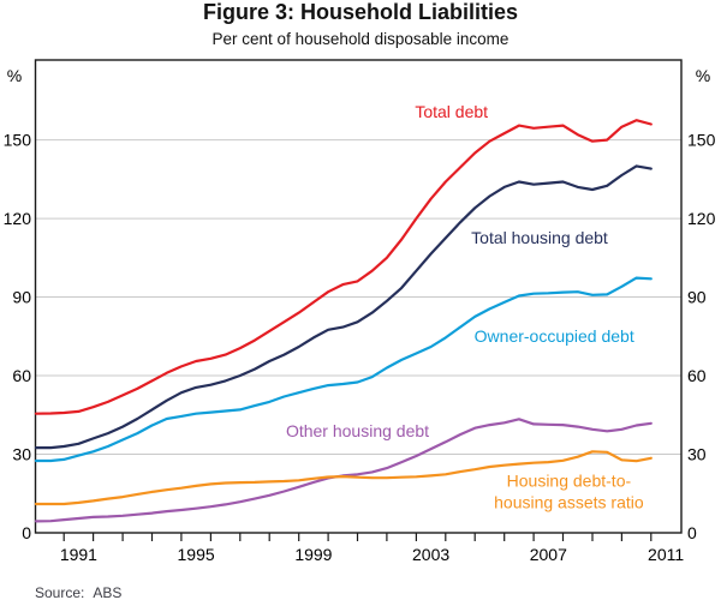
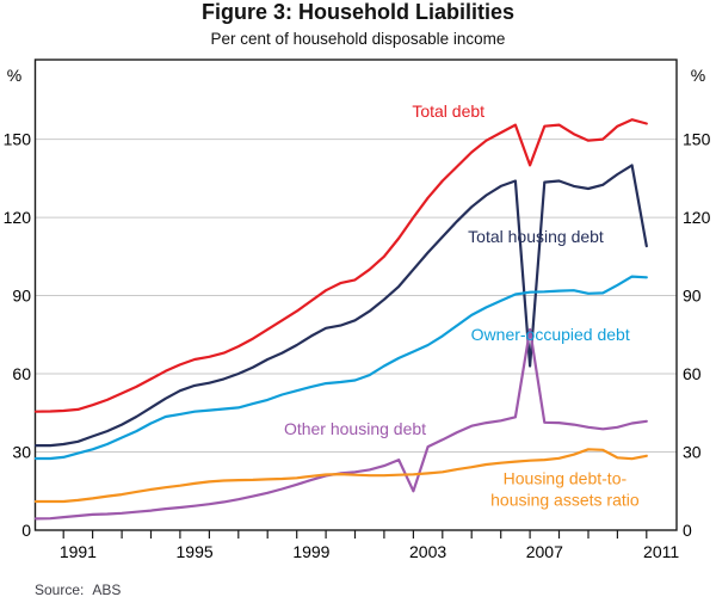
Other housing debt/2003: 29 -> 15
Total debt/2007: 154 -> 140
Total housing debt/2007: 133 -> 63
Other housing debt/2007: 42 -> 77
Total housing debt/2011: 139 -> 109
